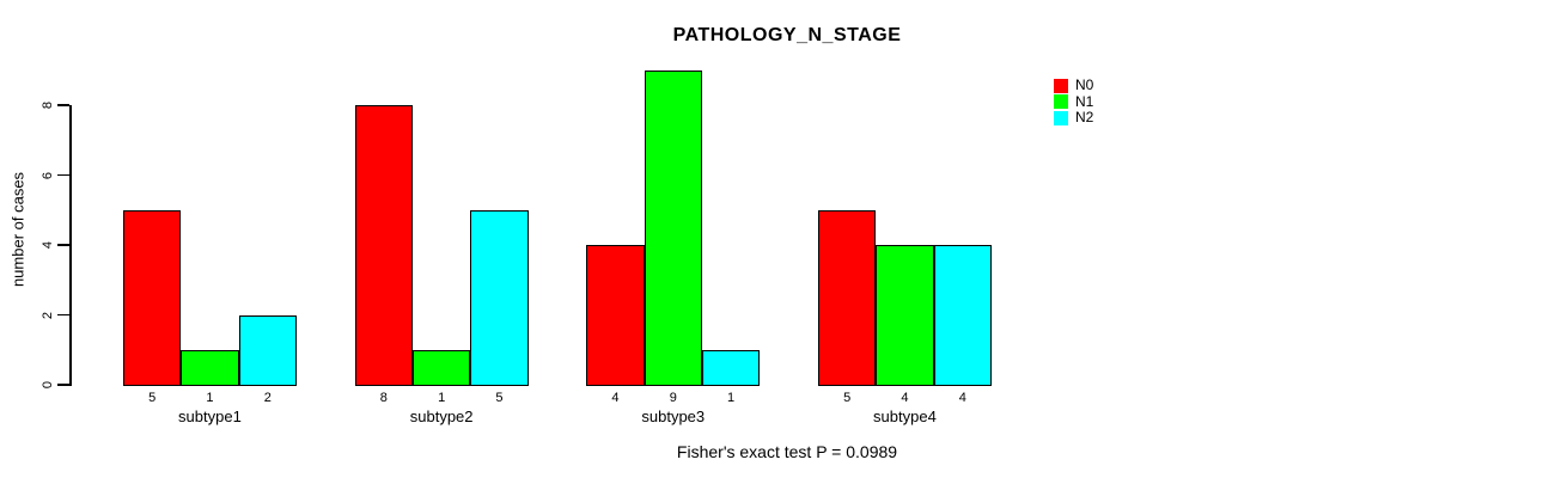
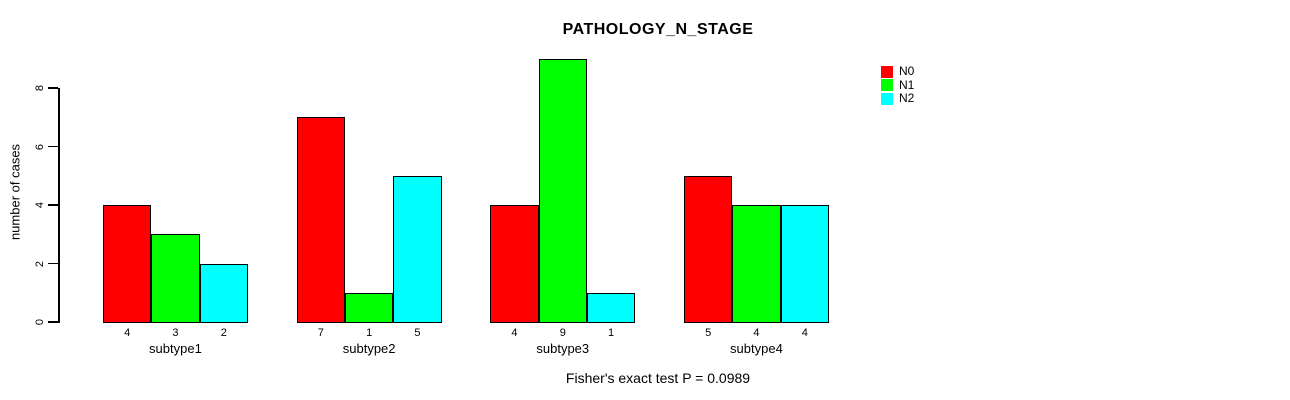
N0/subtype1: 5 -> 4
N1/subtype1: 1 -> 3
N0/subtype2: 8 -> 7
